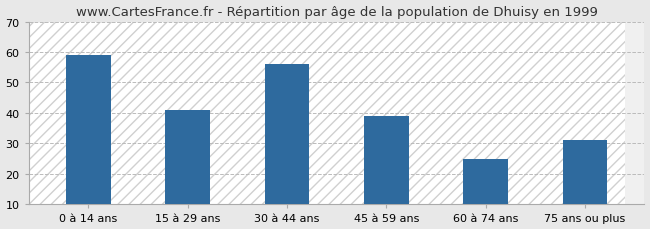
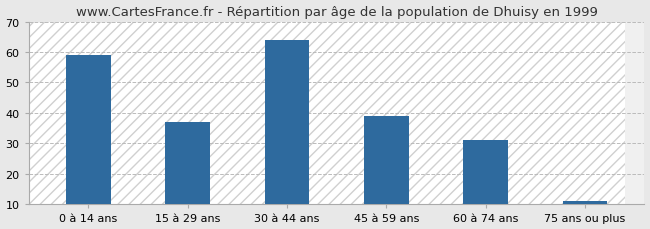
15 à 29 ans: 41 -> 37
30 à 44 ans: 56 -> 64
60 à 74 ans: 25 -> 31
75 ans ou plus: 31 -> 11
